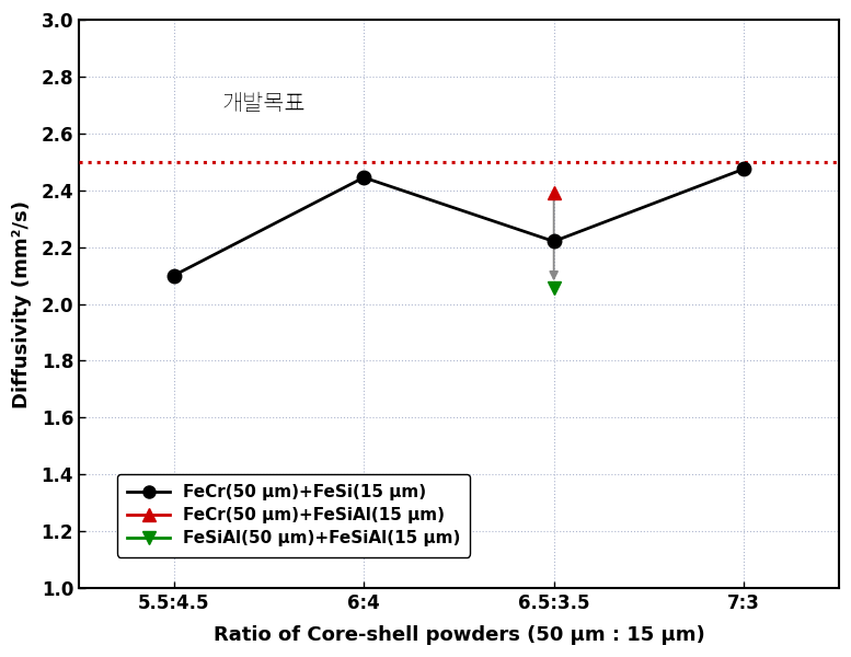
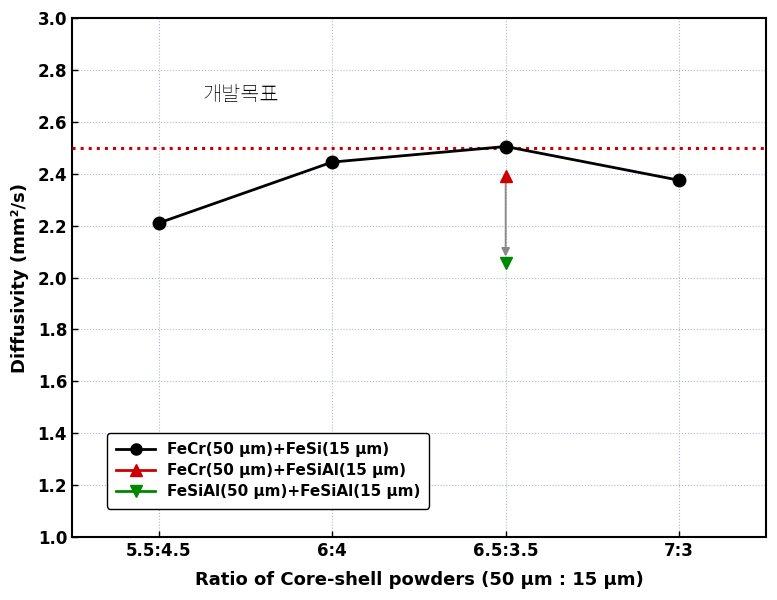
5.5:4.5: 2.100 -> 2.210
6.5:3.5: 2.220 -> 2.505
7:3: 2.475 -> 2.375
